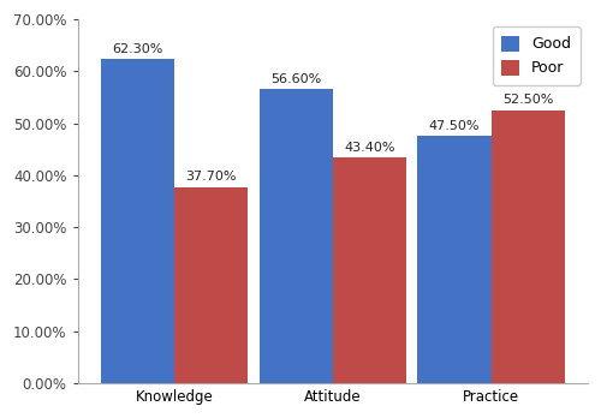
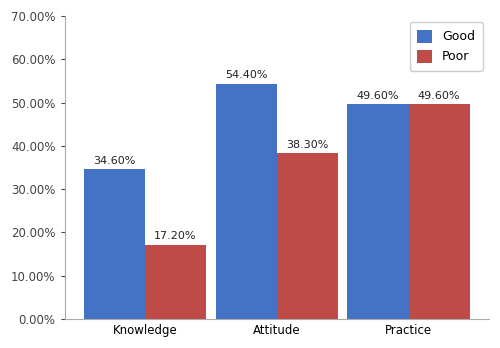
Good/Knowledge: 62.30% -> 34.60%
Poor/Knowledge: 37.70% -> 17.20%
Good/Attitude: 56.60% -> 54.40%
Poor/Attitude: 43.40% -> 38.30%
Good/Practice: 47.50% -> 49.60%
Poor/Practice: 52.50% -> 49.60%
